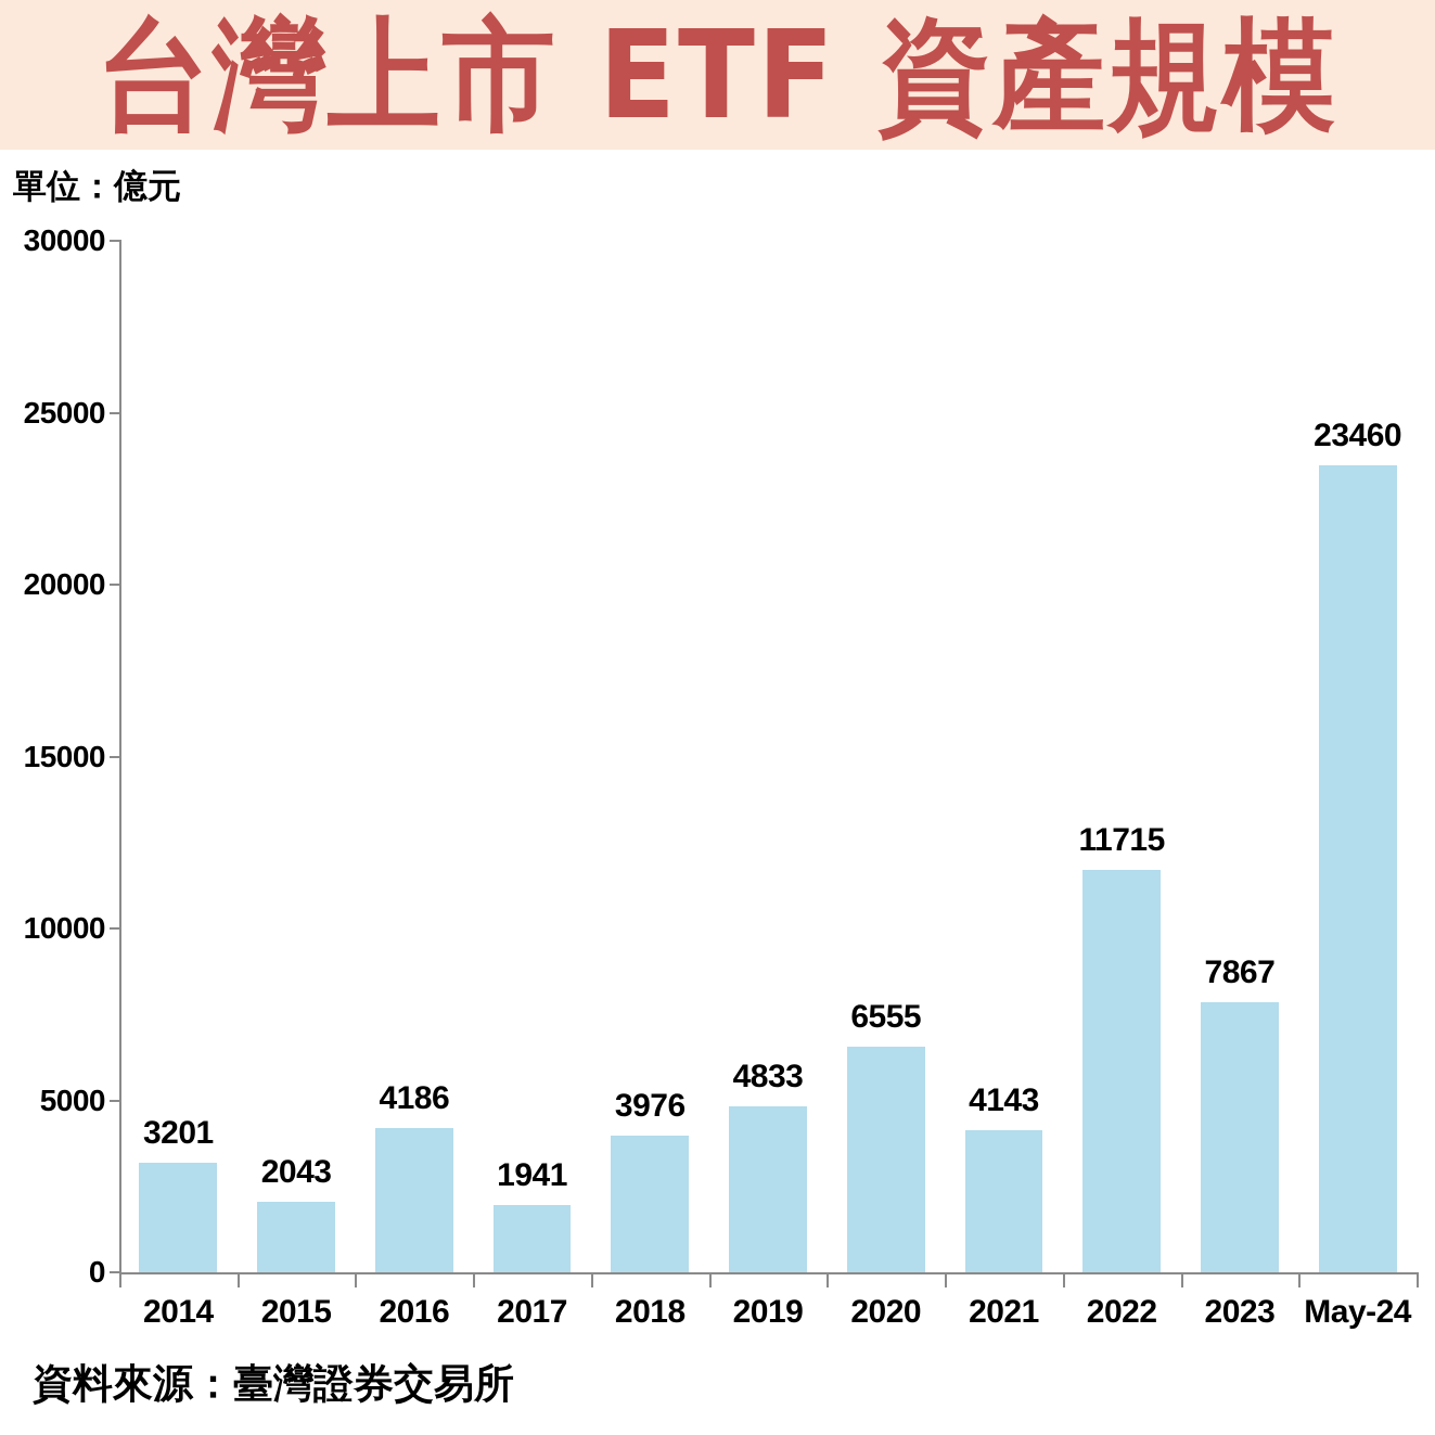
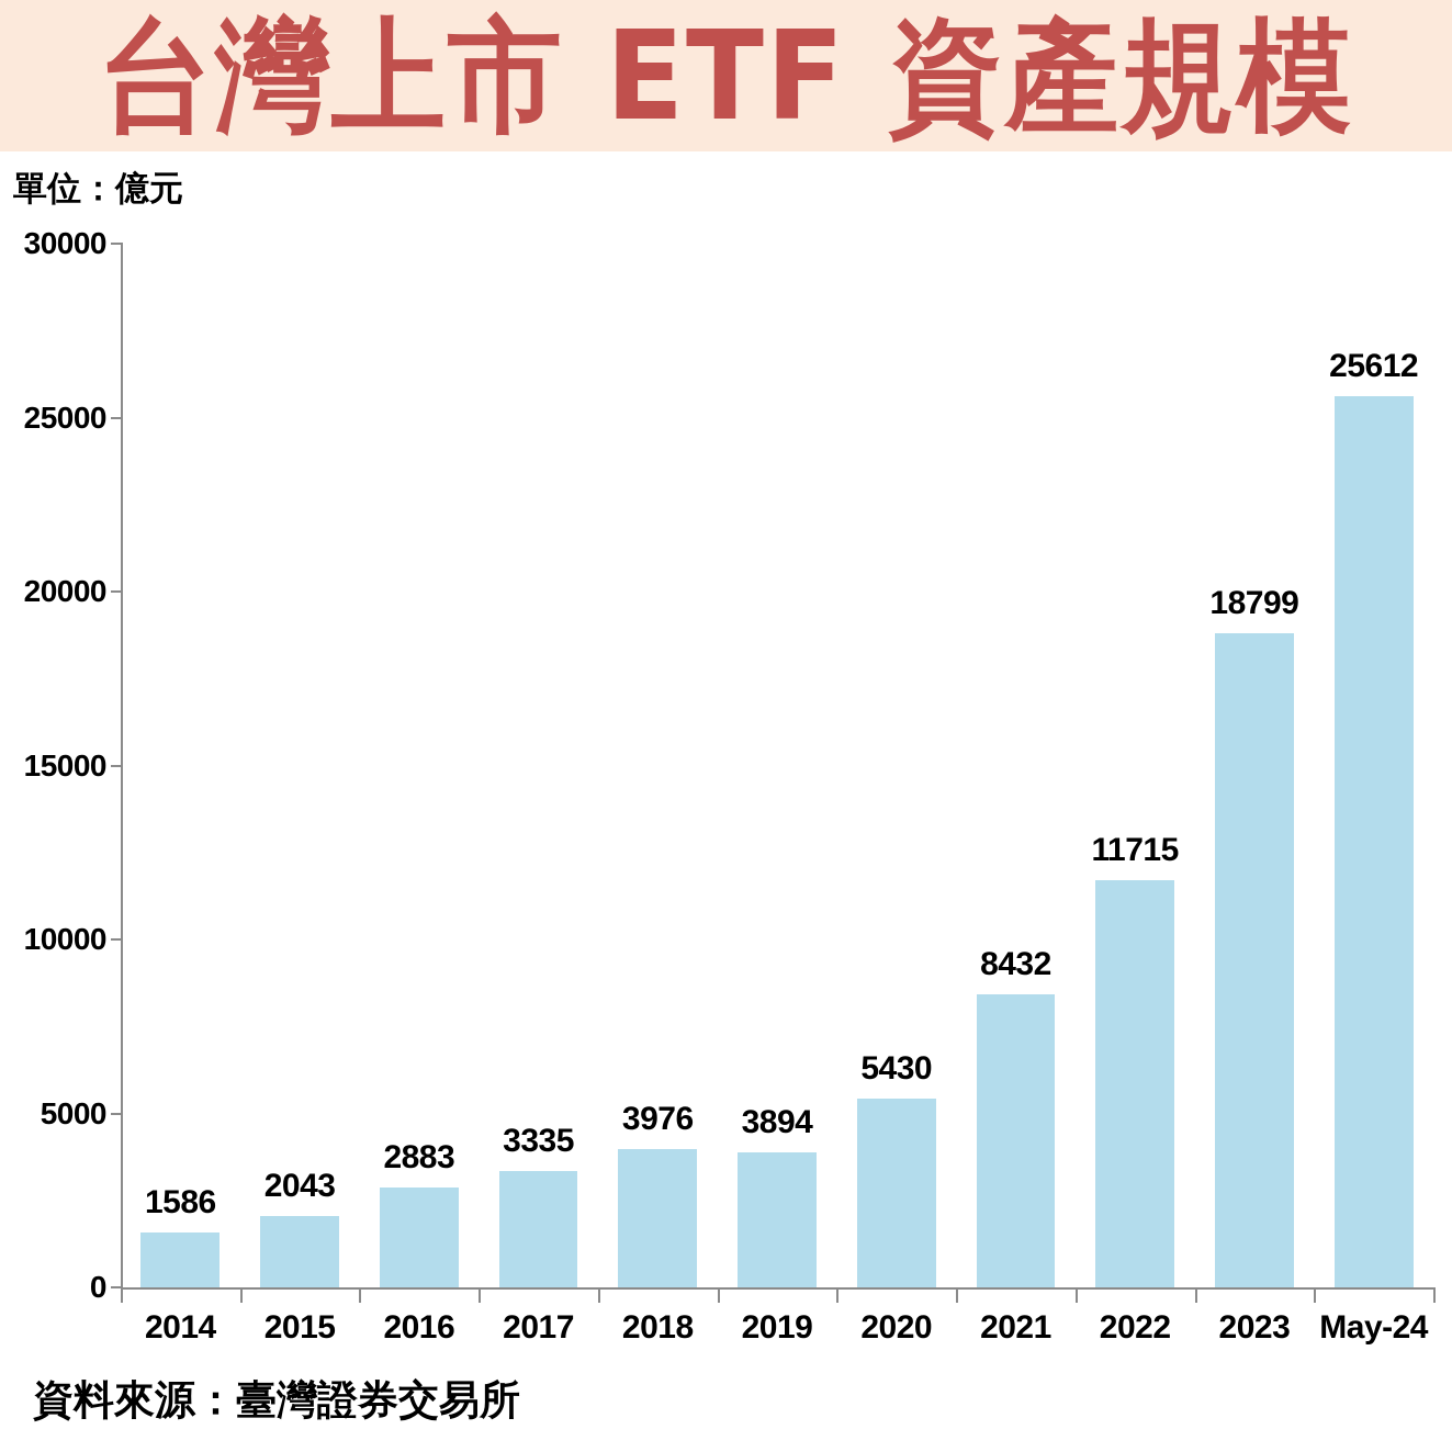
2014: 3201 -> 1586
2016: 4186 -> 2883
2017: 1941 -> 3335
2019: 4833 -> 3894
2020: 6555 -> 5430
2021: 4143 -> 8432
2023: 7867 -> 18799
May-24: 23460 -> 25612
